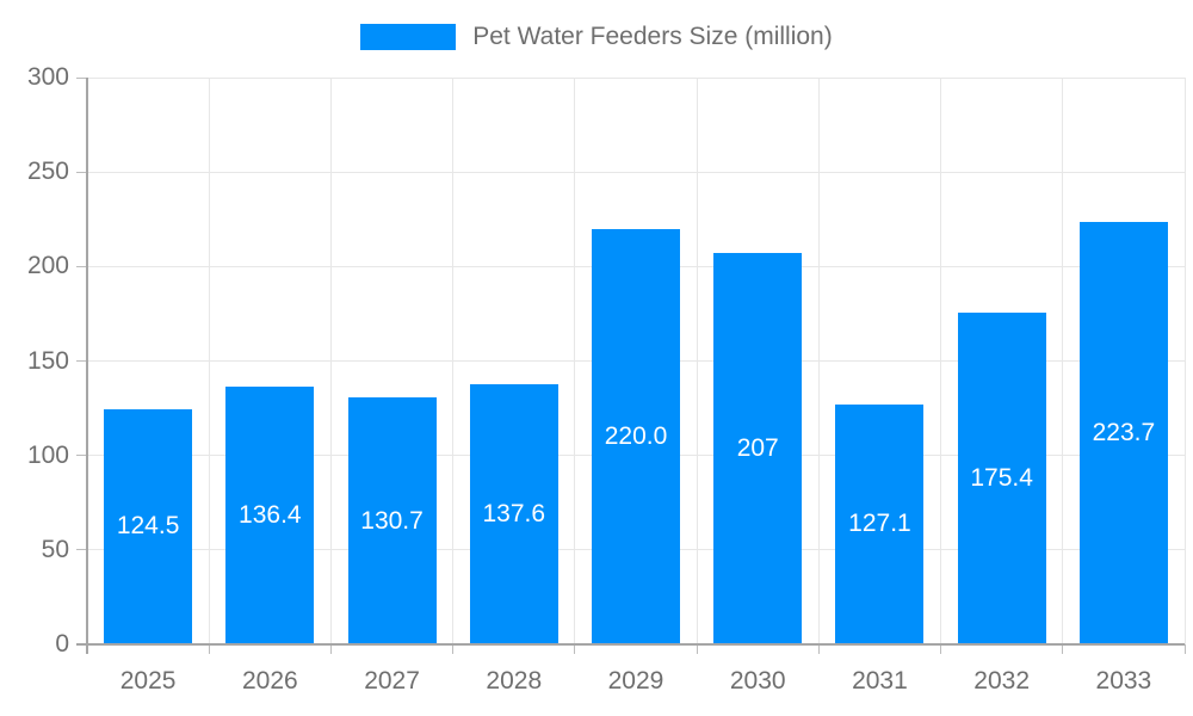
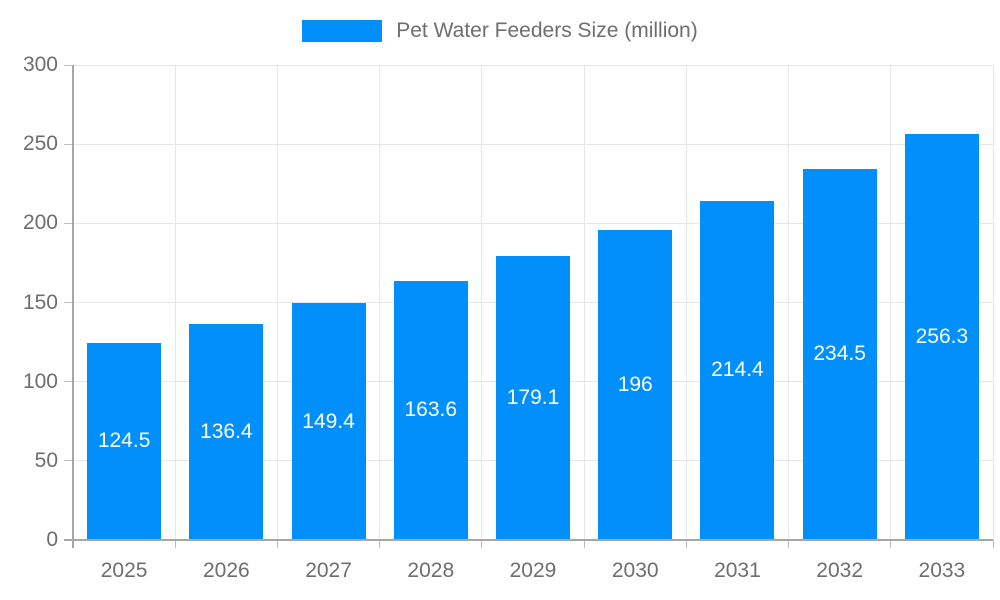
2027: 130.7 -> 149.4
2028: 137.6 -> 163.6
2029: 220.0 -> 179.1
2030: 207 -> 196
2031: 127.1 -> 214.4
2032: 175.4 -> 234.5
2033: 223.7 -> 256.3
